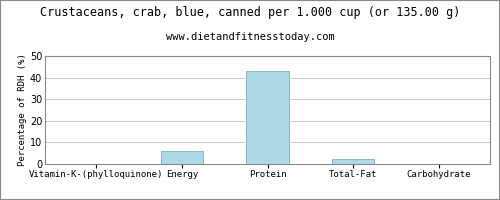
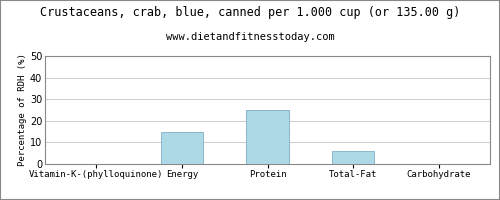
Energy: 6.0 -> 15.0
Protein: 43.0 -> 25.0
Total-Fat: 2.5 -> 6.0
